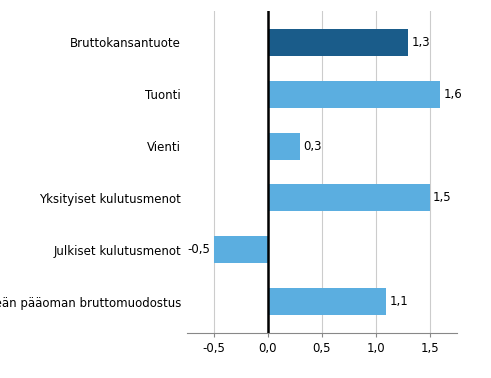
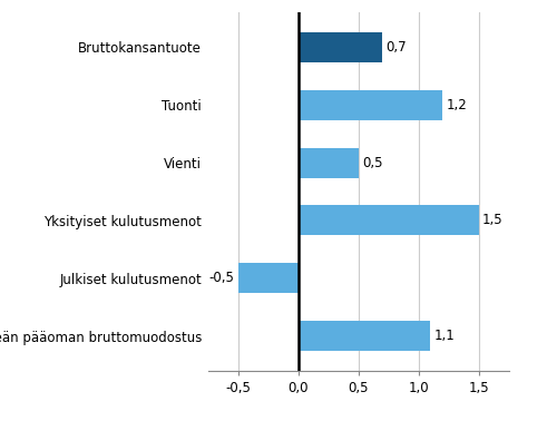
Bruttokansantuote: 1,3 -> 0,7
Tuonti: 1,6 -> 1,2
Vienti: 0,3 -> 0,5
